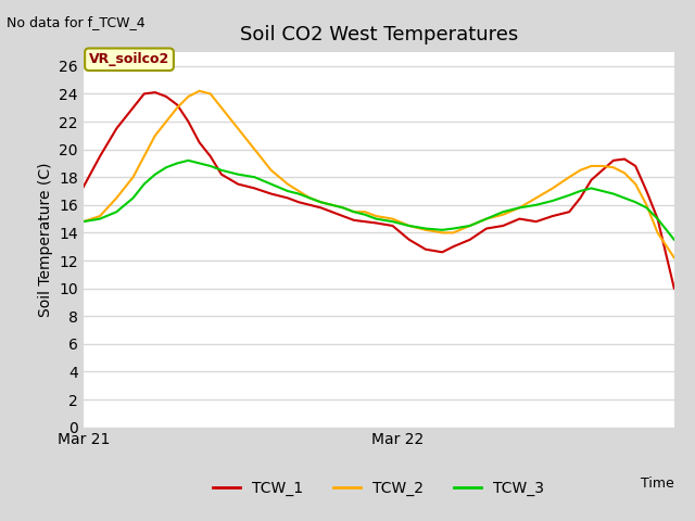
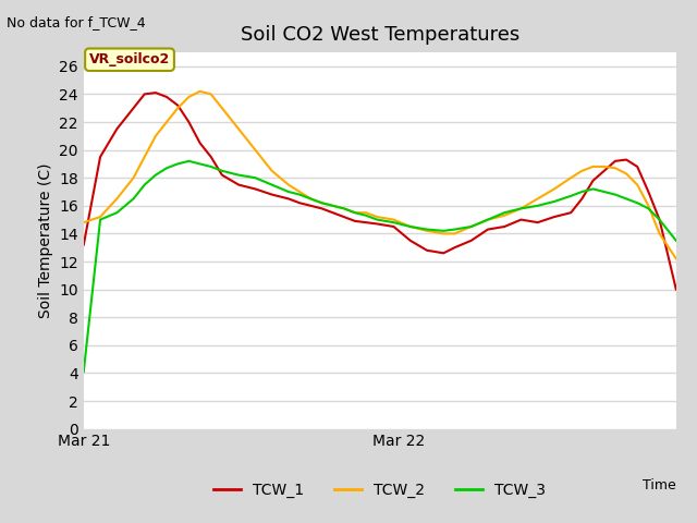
TCW_1/Mar 21: 17.3 -> 13.2
TCW_3/Mar 21: 14.8 -> 4.1
